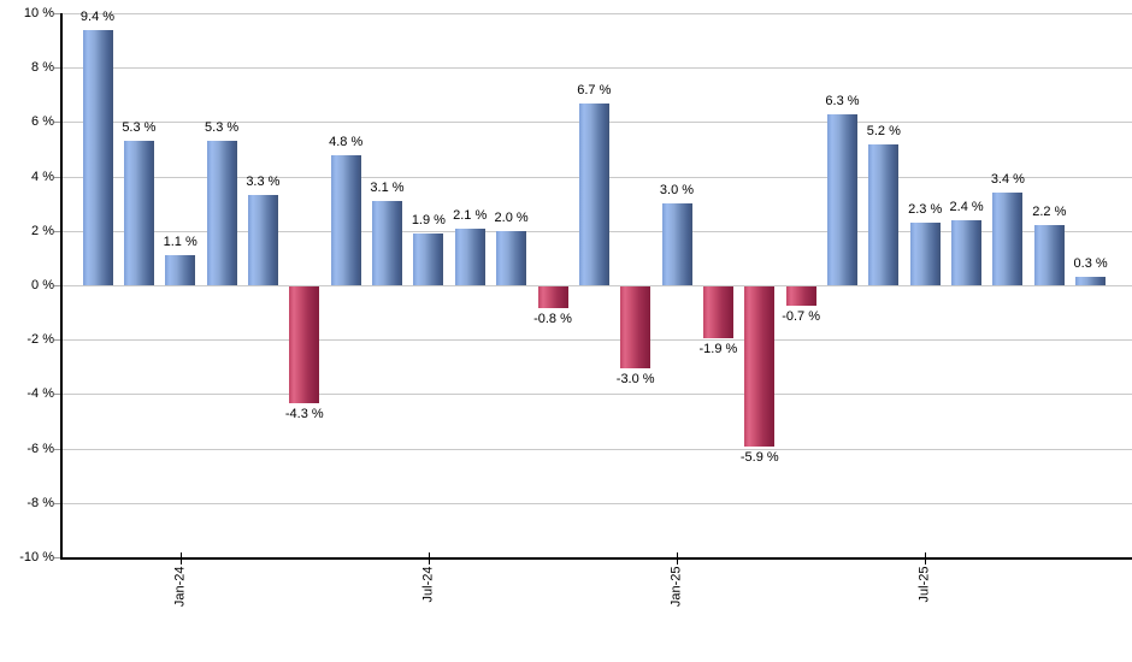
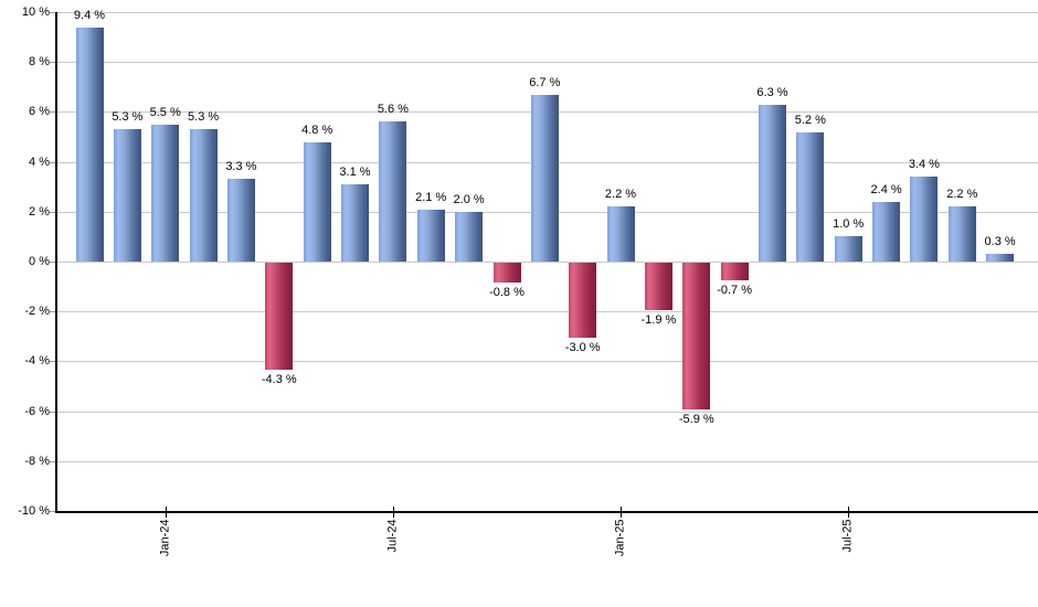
Jan-24: 1.1 -> 5.5
Jul-24: 1.9 -> 5.6
Jan-25: 3.0 -> 2.2
Jul-25: 2.3 -> 1.0
